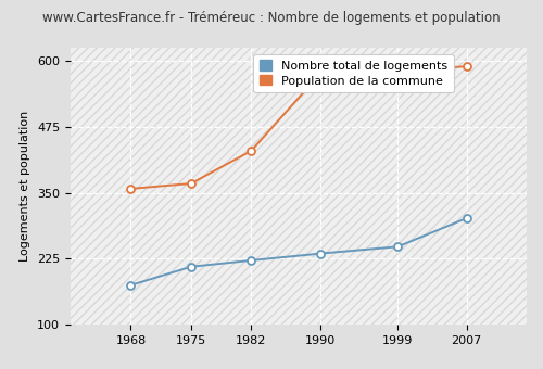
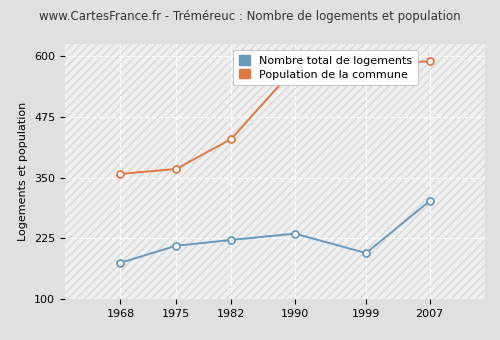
Nombre total de logements/1999: 248 -> 195
